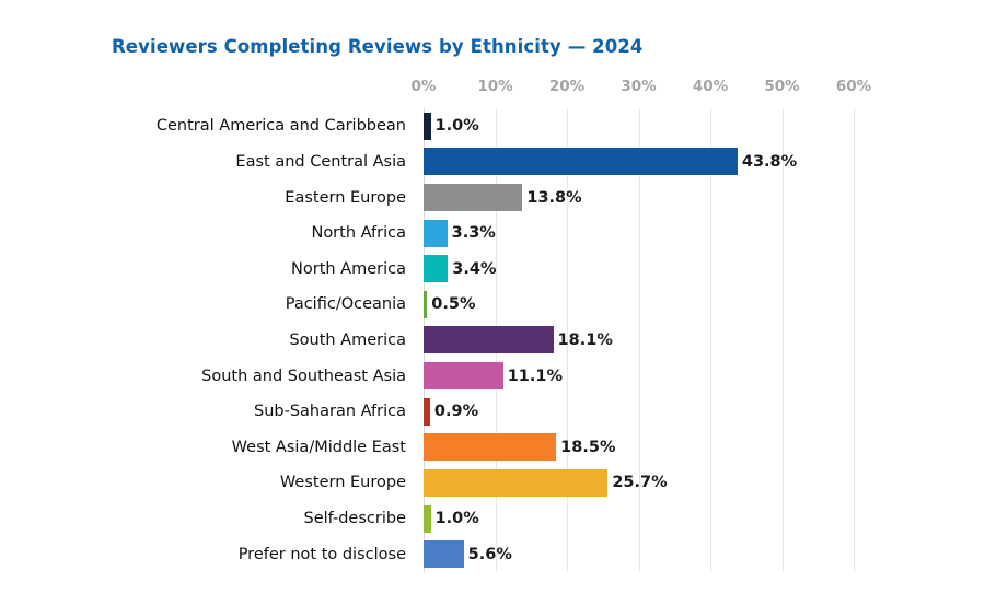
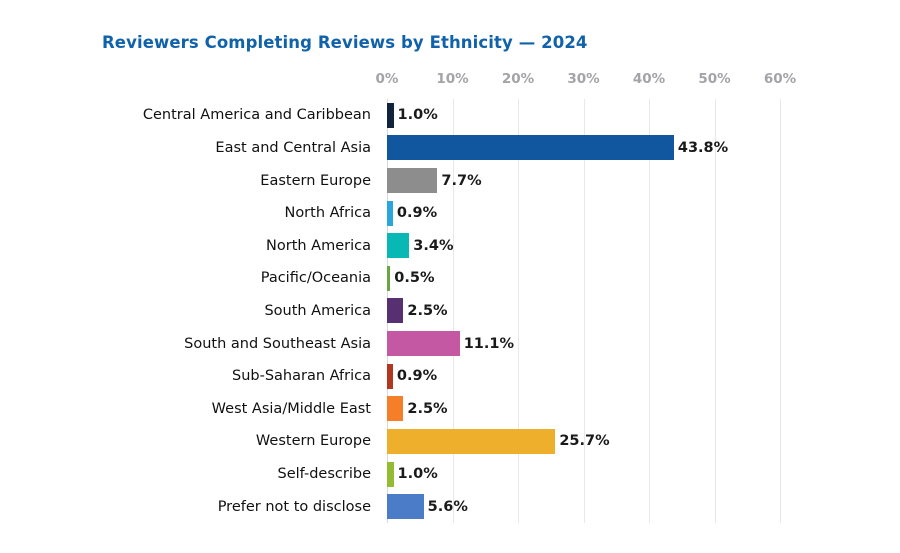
Eastern Europe: 13.8% -> 7.7%
North Africa: 3.3% -> 0.9%
South America: 18.1% -> 2.5%
West Asia/Middle East: 18.5% -> 2.5%
